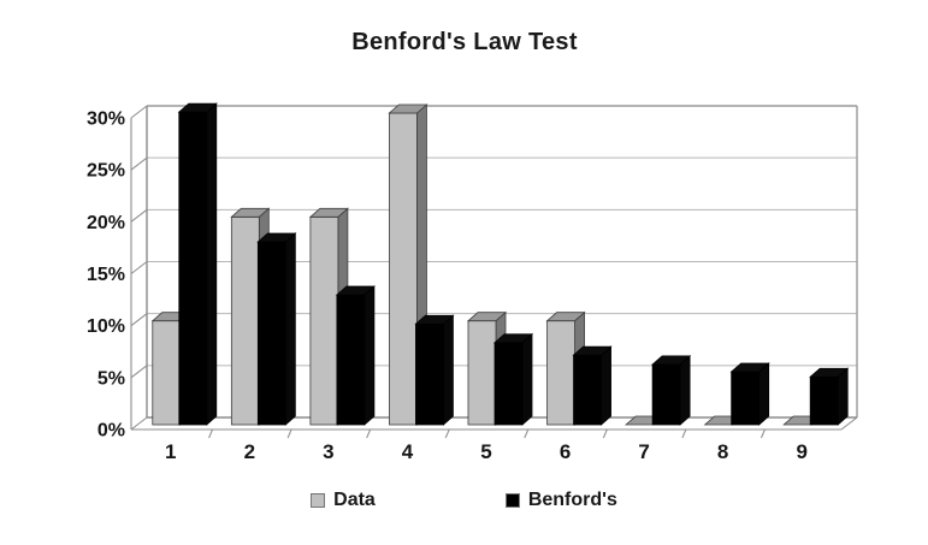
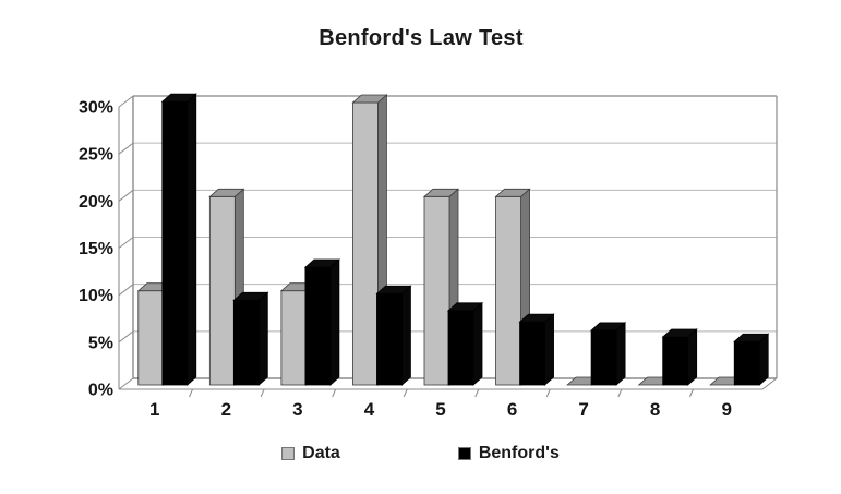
Benford's/2: 18% -> 9%
Data/3: 20% -> 10%
Data/5: 10% -> 20%
Data/6: 10% -> 20%
